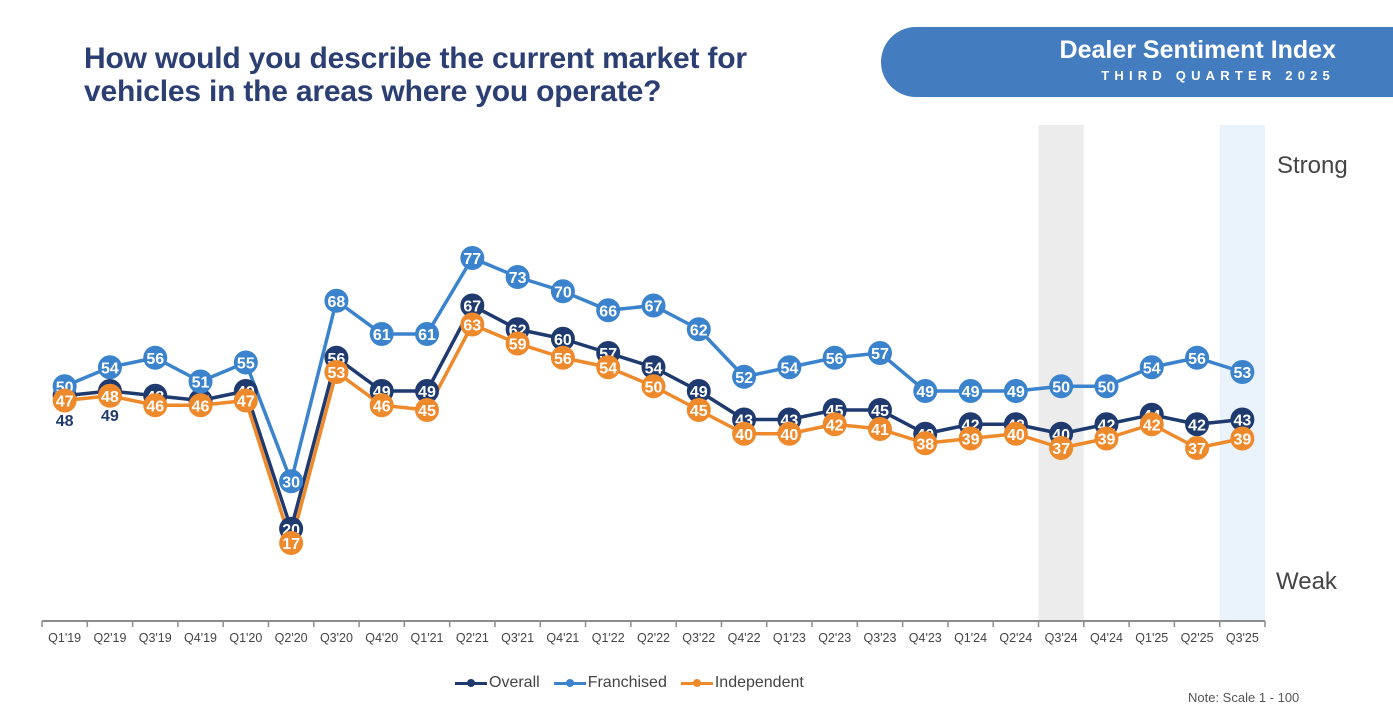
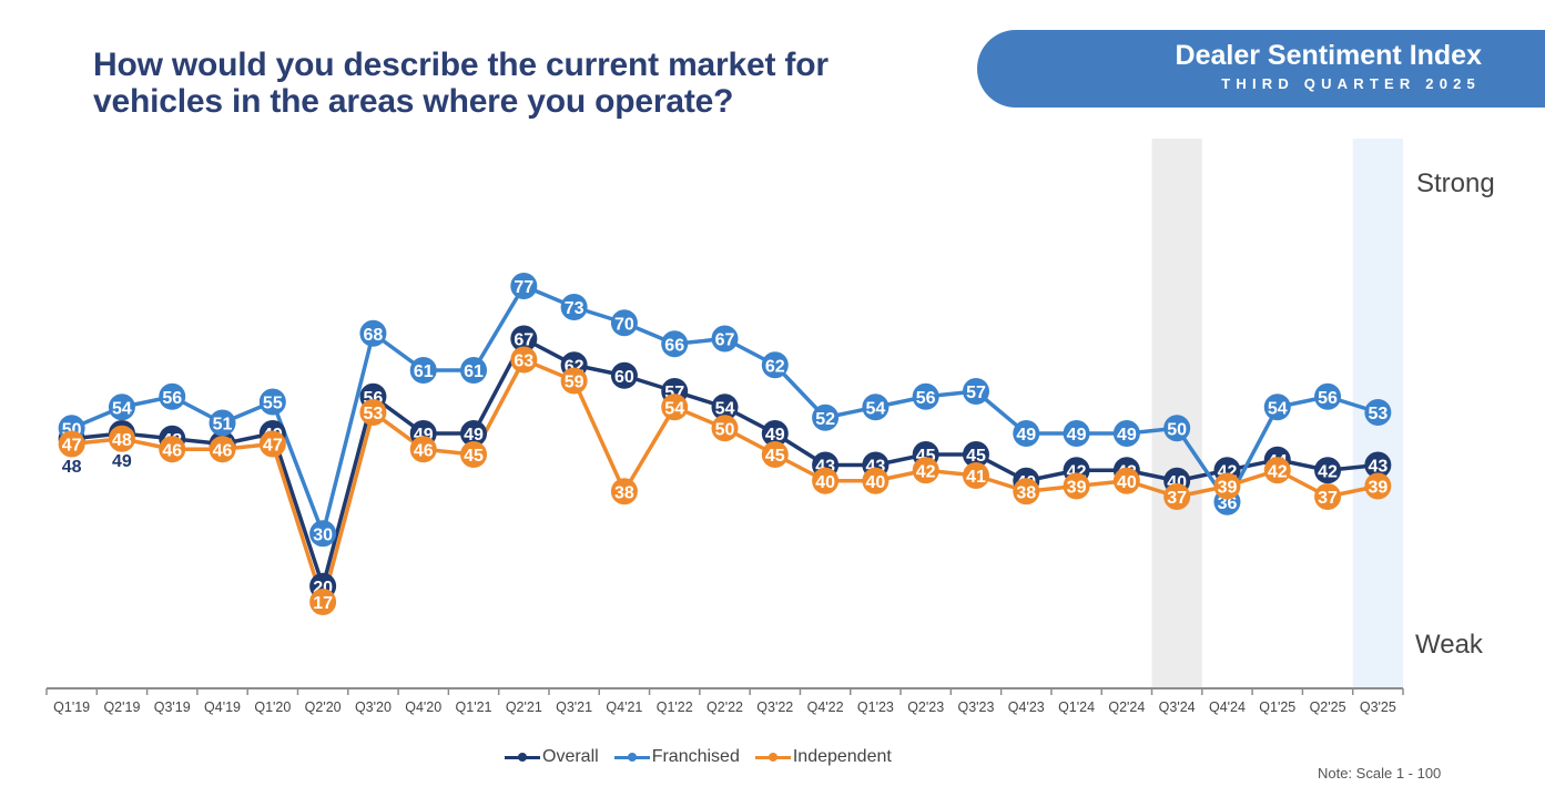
Independent/Q4'21: 56 -> 38
Franchised/Q4'24: 50 -> 36
